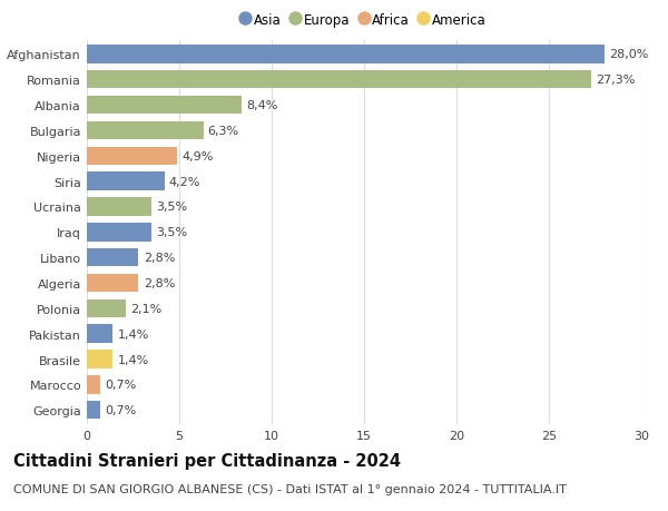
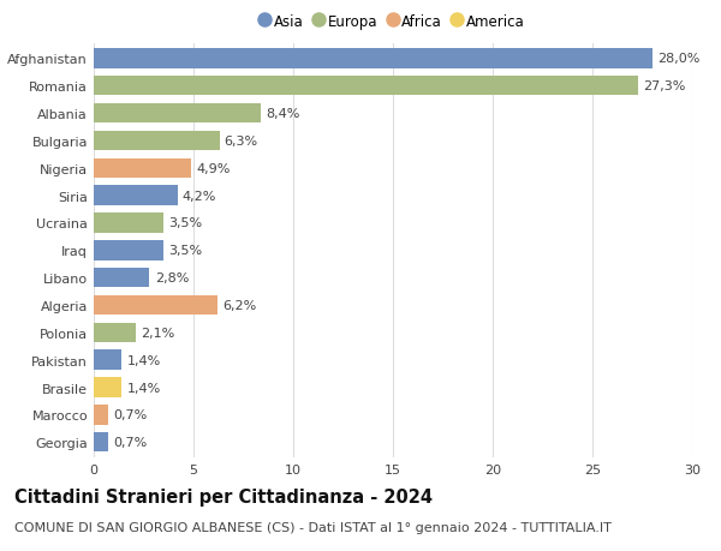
Algeria: 2,8% -> 6,2%
